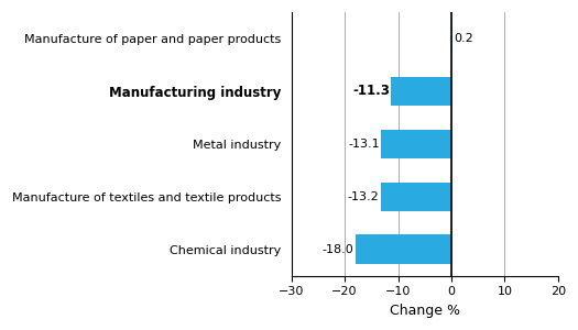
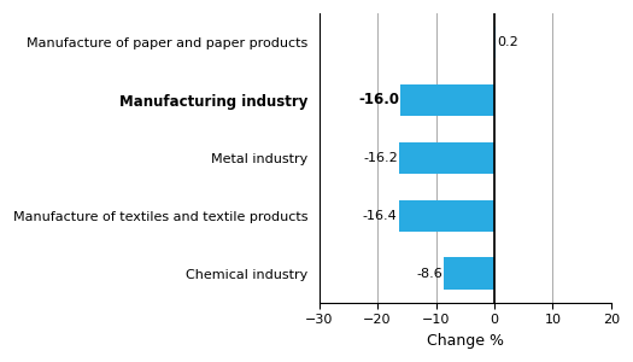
Manufacturing industry: -11.3 -> -16.0
Metal industry: -13.1 -> -16.2
Manufacture of textiles and textile products: -13.2 -> -16.4
Chemical industry: -18.0 -> -8.6
